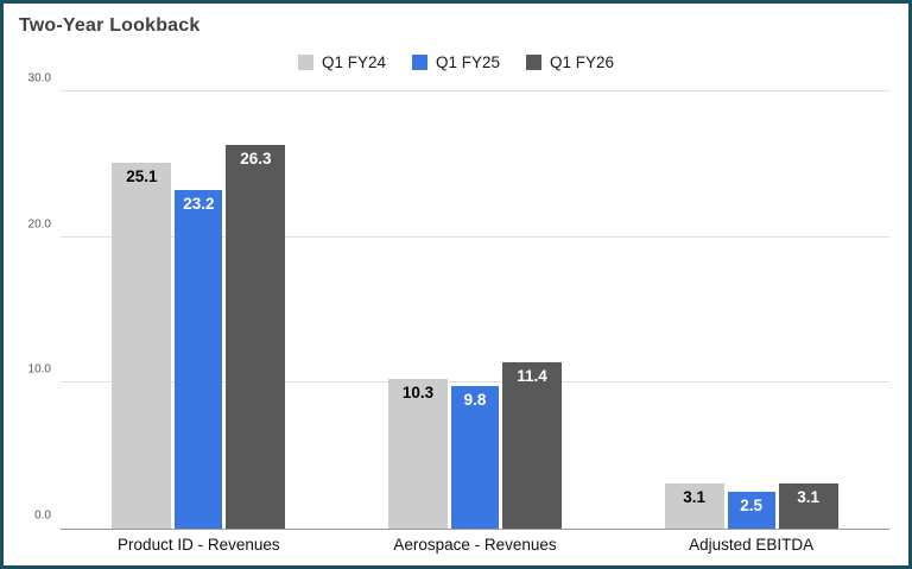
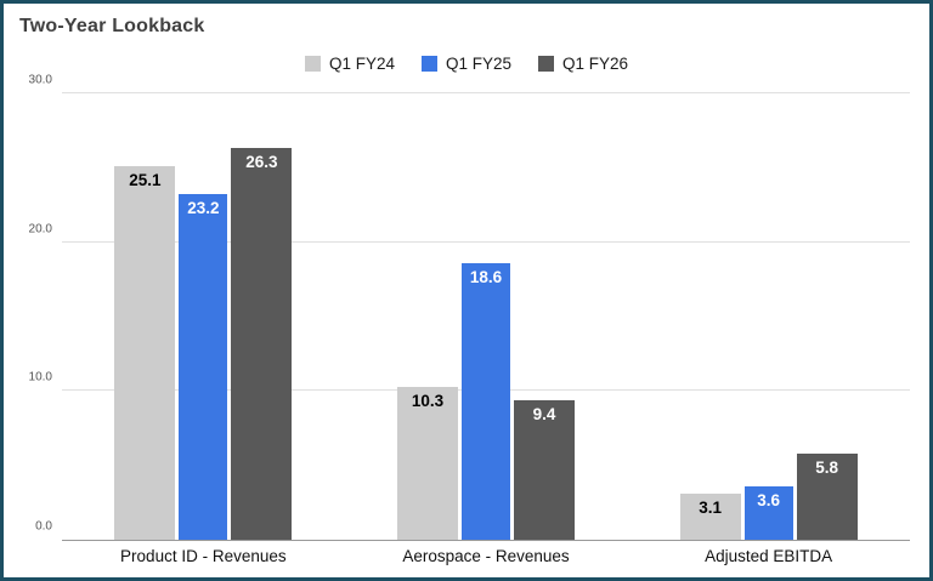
Q1 FY25/Aerospace - Revenues: 9.8 -> 18.6
Q1 FY26/Aerospace - Revenues: 11.4 -> 9.4
Q1 FY25/Adjusted EBITDA: 2.5 -> 3.6
Q1 FY26/Adjusted EBITDA: 3.1 -> 5.8
